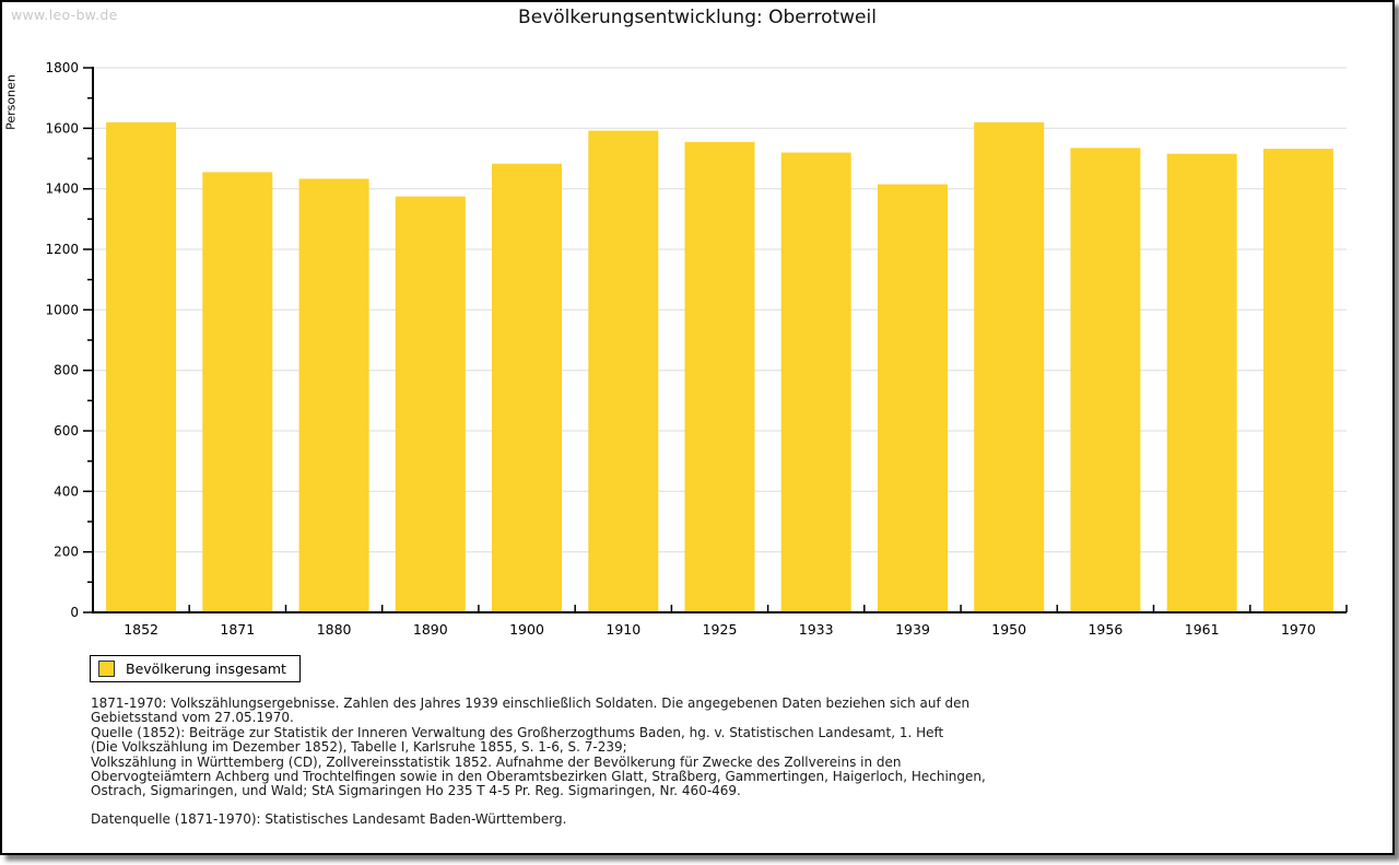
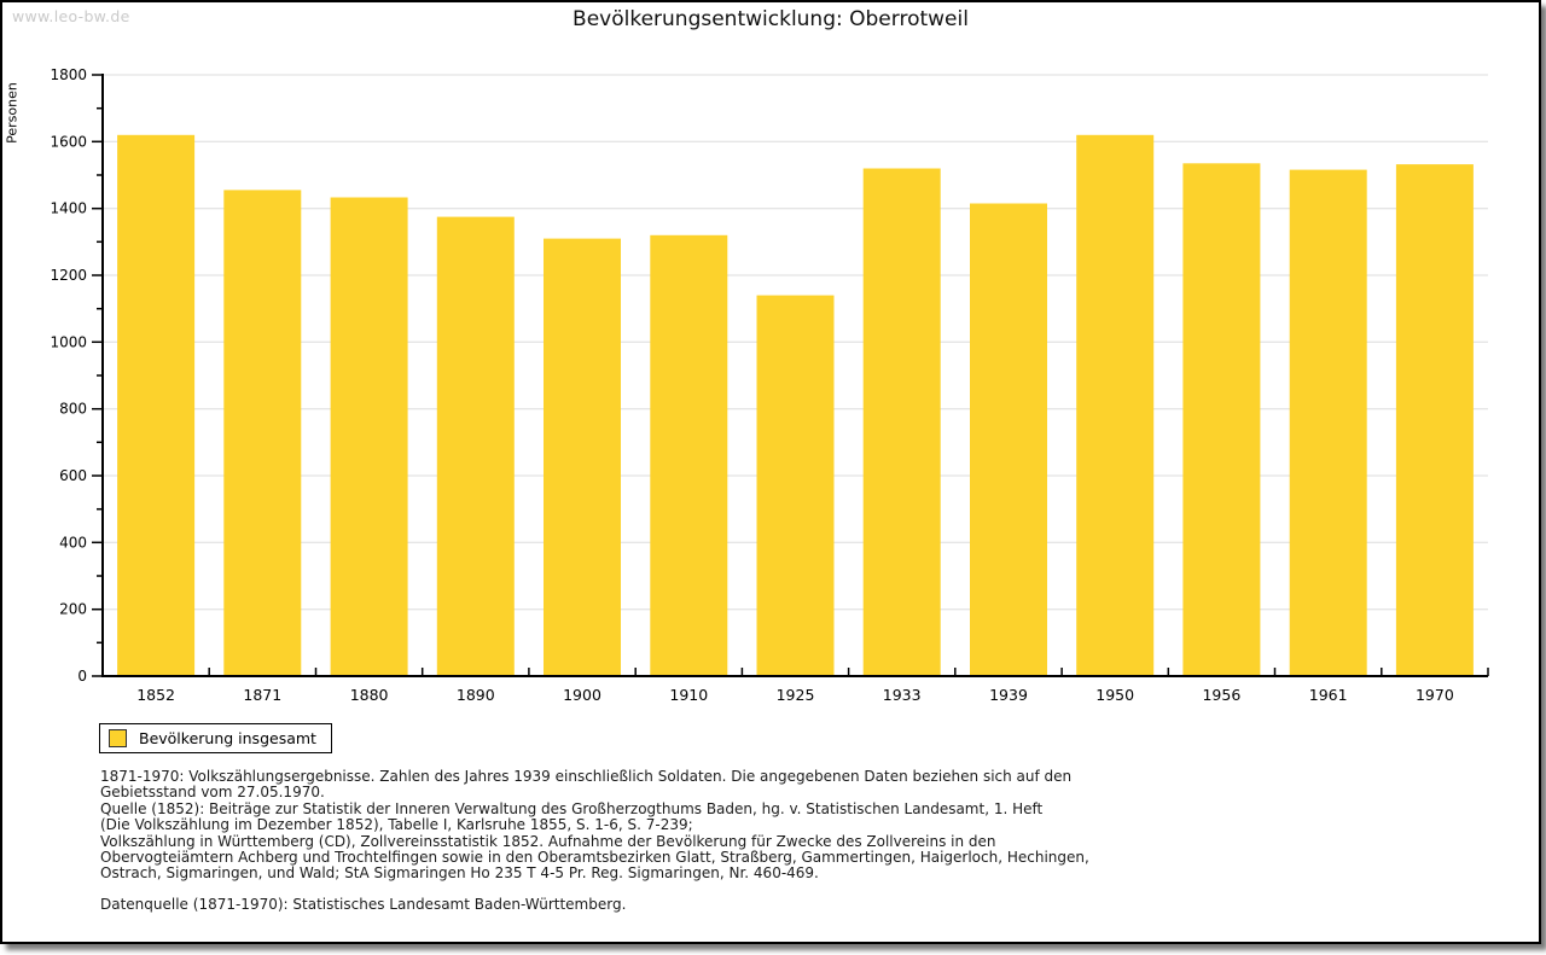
1900: 1480 -> 1310
1910: 1590 -> 1320
1925: 1560 -> 1140
